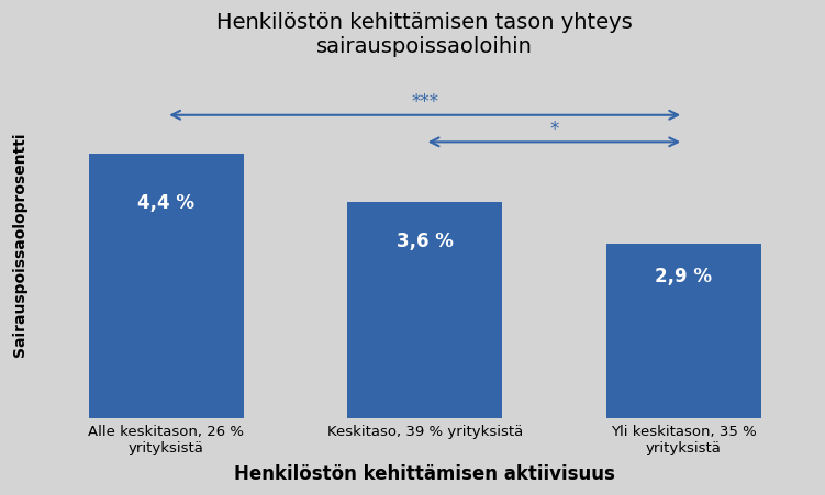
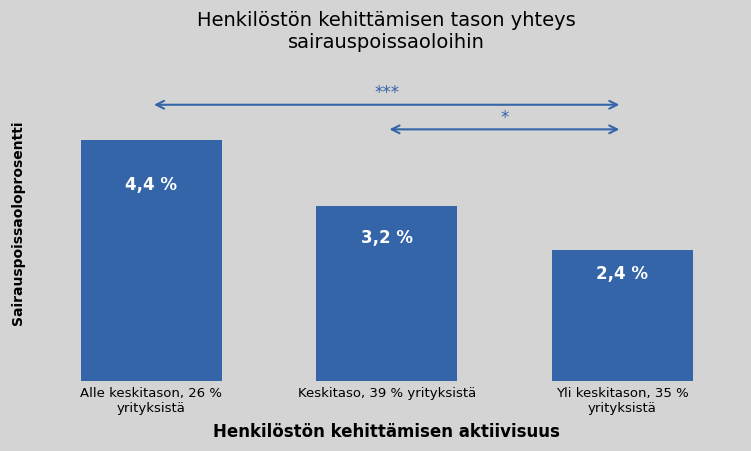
Keskitaso, 39 % yrityksistä: 3,6 -> 3,2
Yli keskitason, 35 % yrityksistä: 2,9 -> 2,4
